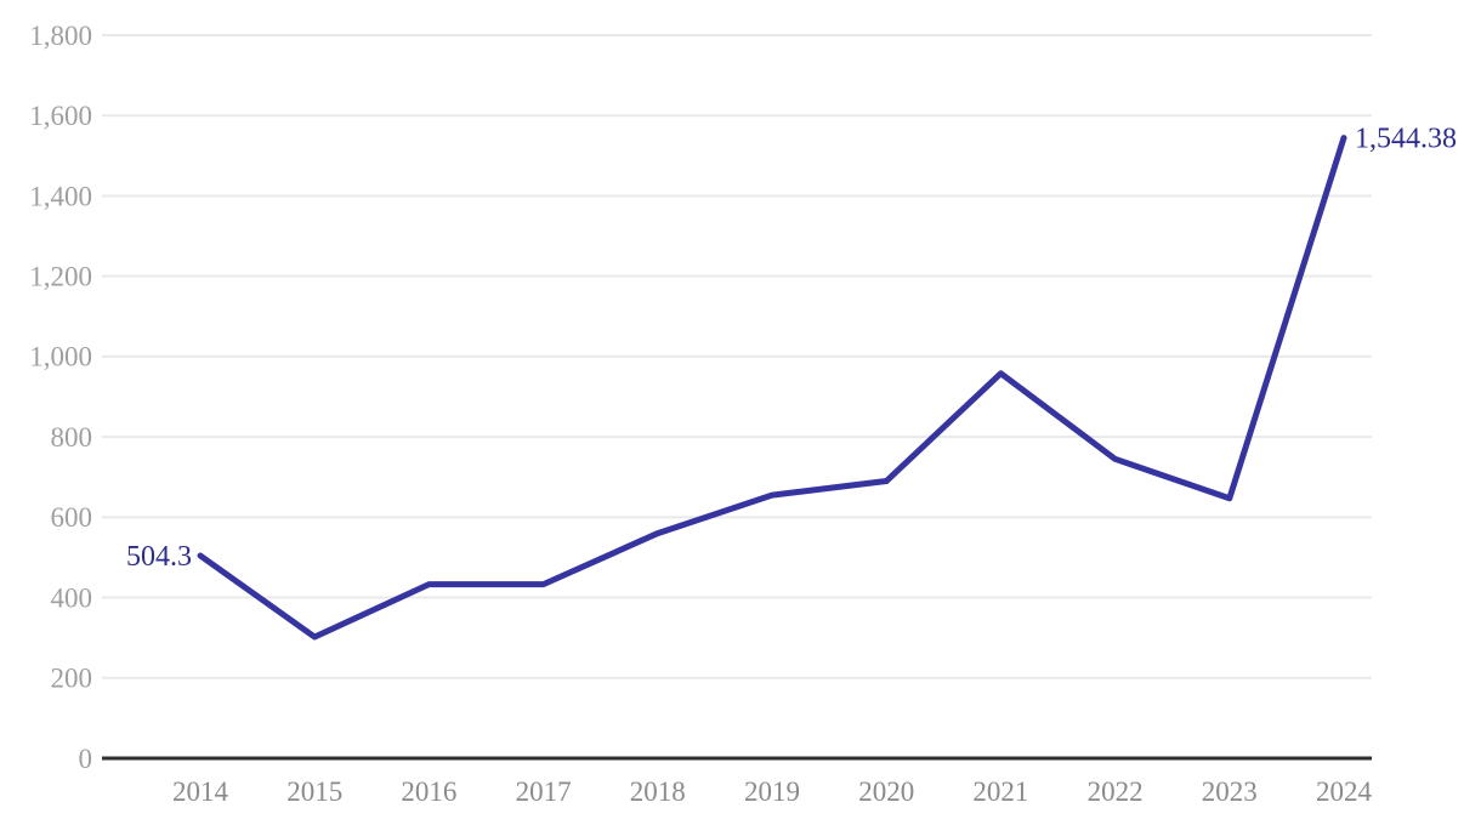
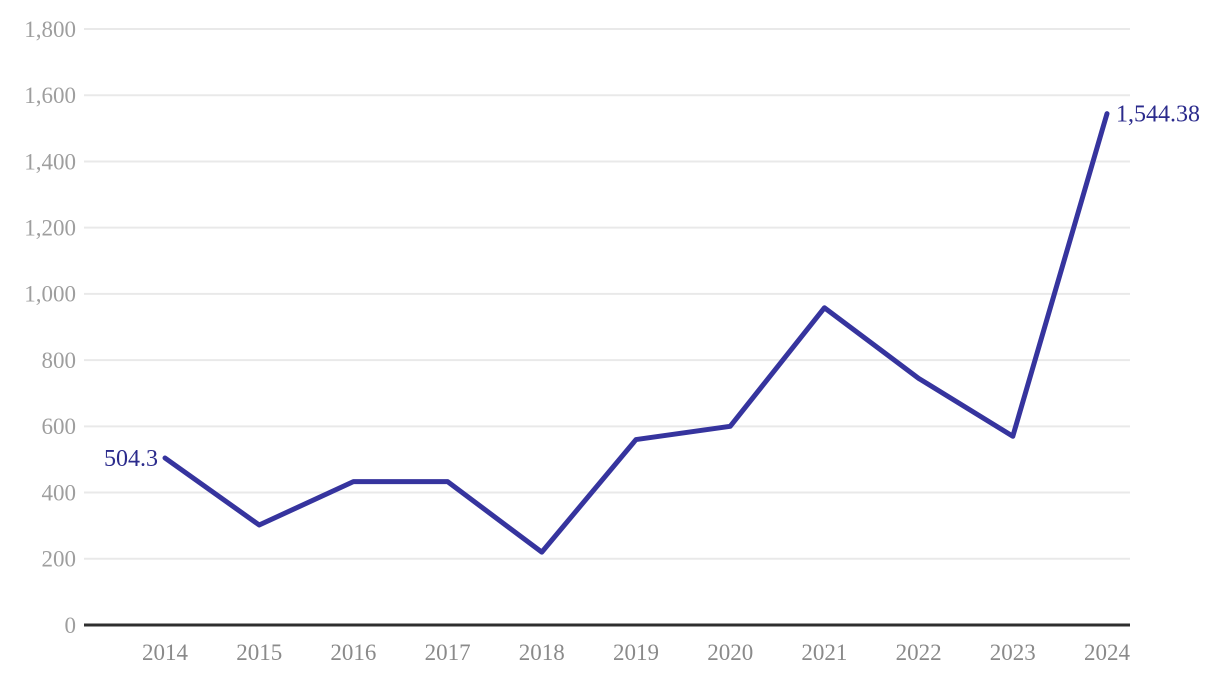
2018: 560 -> 220
2019: 660 -> 560
2020: 690 -> 600
2023: 650 -> 570
